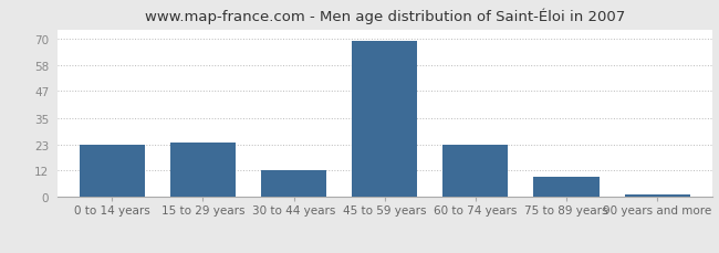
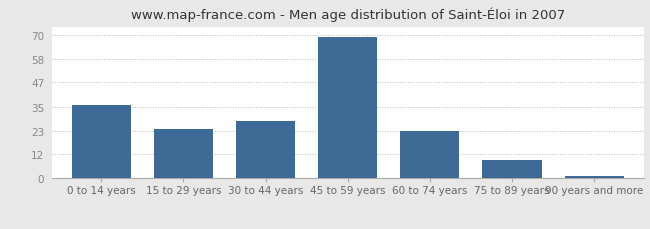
0 to 14 years: 23 -> 36
30 to 44 years: 12 -> 28
